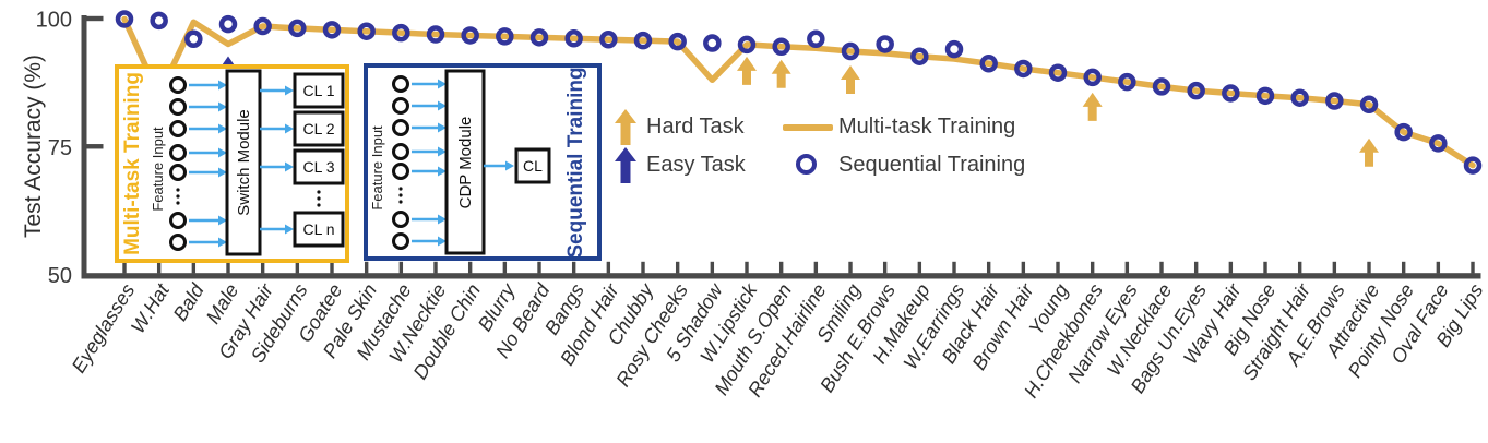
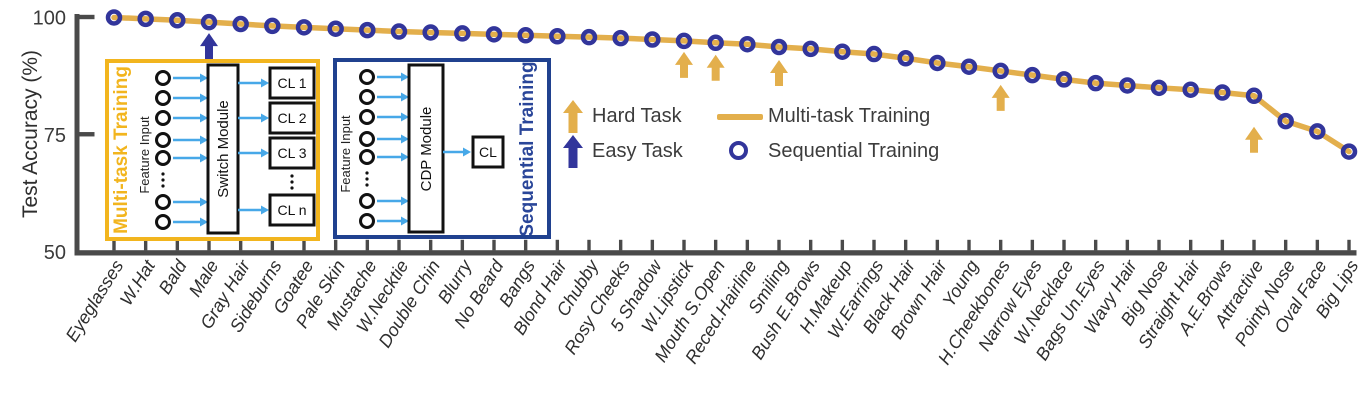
Multi-task Training/W.Hat: 85 -> 100
Sequential Training/Bald: 96 -> 99
Multi-task Training/Male: 95 -> 99
Multi-task Training/5 Shadow: 88 -> 95
Sequential Training/Reced.Hairline: 96 -> 94
Sequential Training/Bush E.Brows: 95 -> 93
Sequential Training/W.Earrings: 94 -> 92
